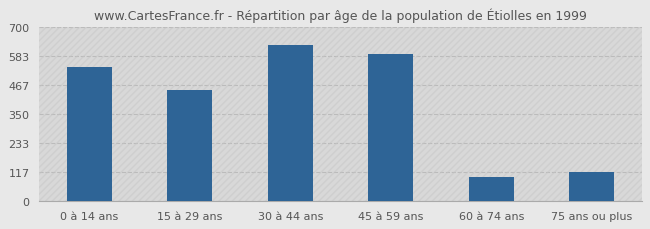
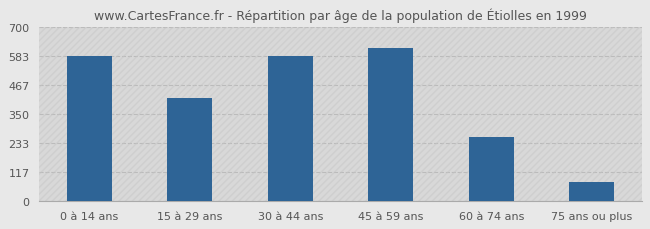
0 à 14 ans: 540 -> 583
15 à 29 ans: 445 -> 413
30 à 44 ans: 630 -> 584
45 à 59 ans: 590 -> 618
60 à 74 ans: 95 -> 258
75 ans ou plus: 115 -> 78
